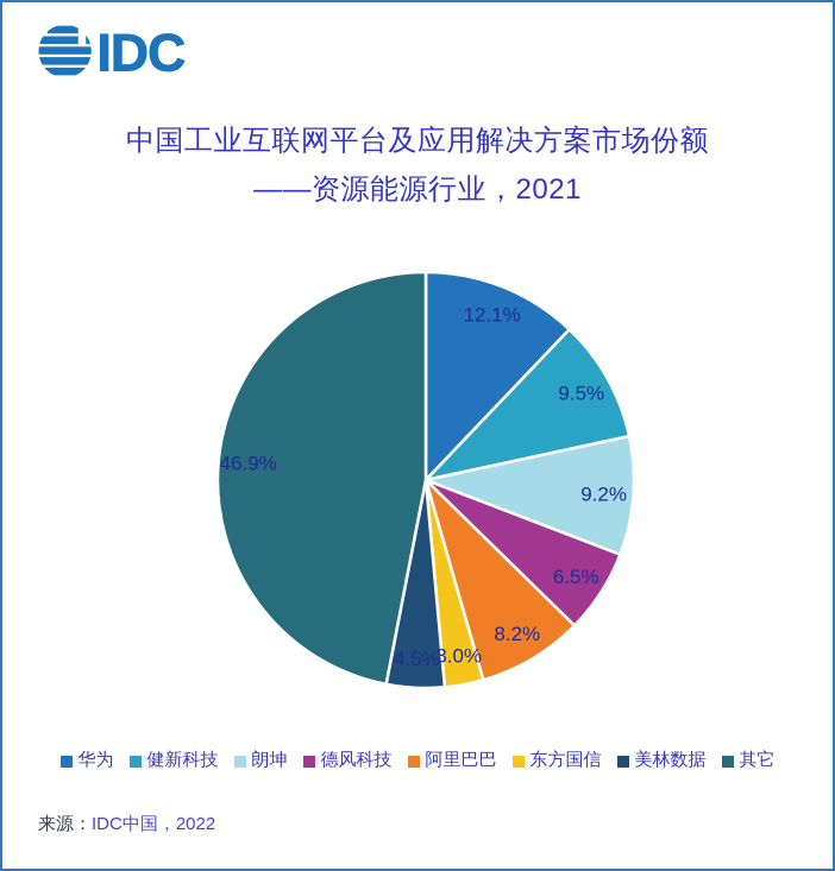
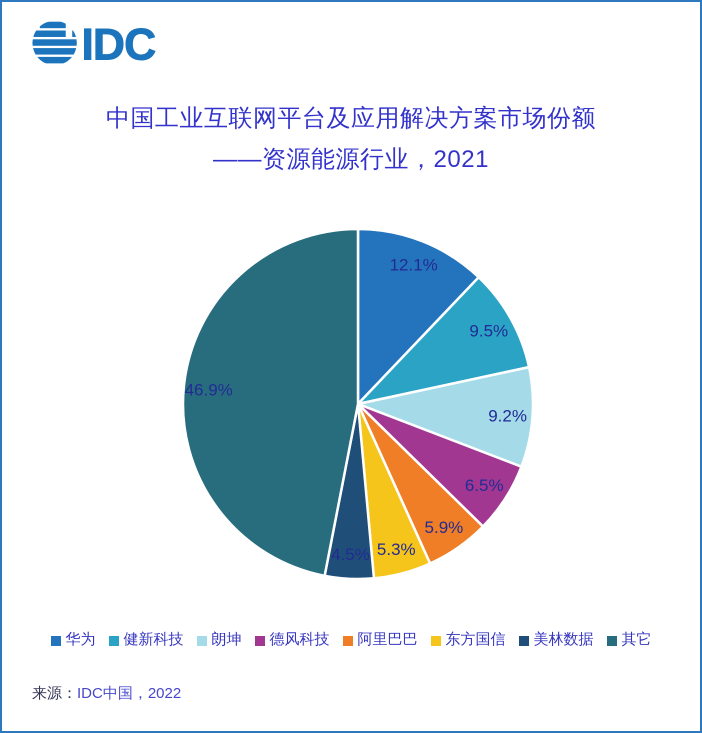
阿里巴巴: 8.2% -> 5.9%
东方国信: 3.0% -> 5.3%
